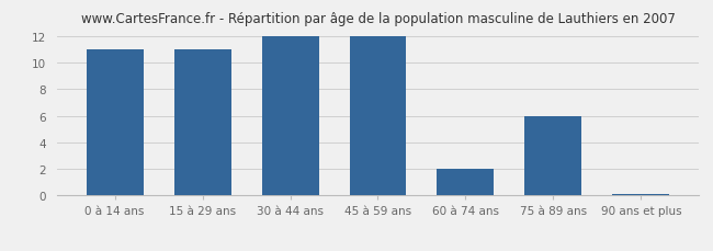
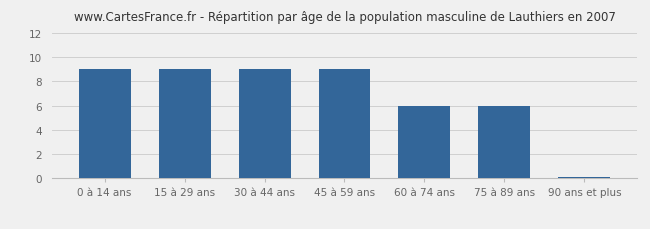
0 à 14 ans: 11.0 -> 9.0
15 à 29 ans: 11.0 -> 9.0
30 à 44 ans: 12.0 -> 9.0
45 à 59 ans: 12.0 -> 9.0
60 à 74 ans: 2.0 -> 6.0
